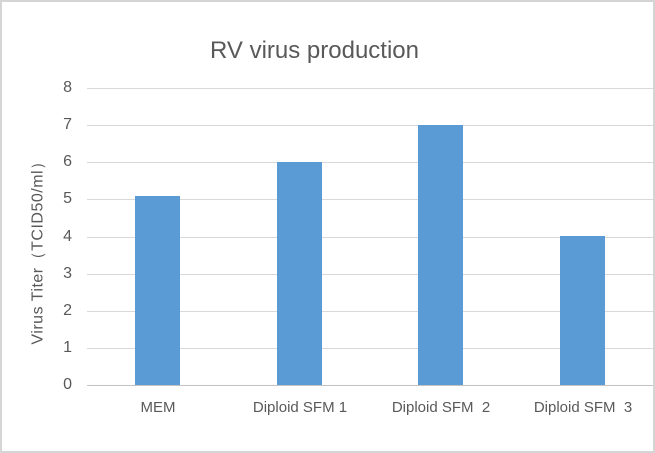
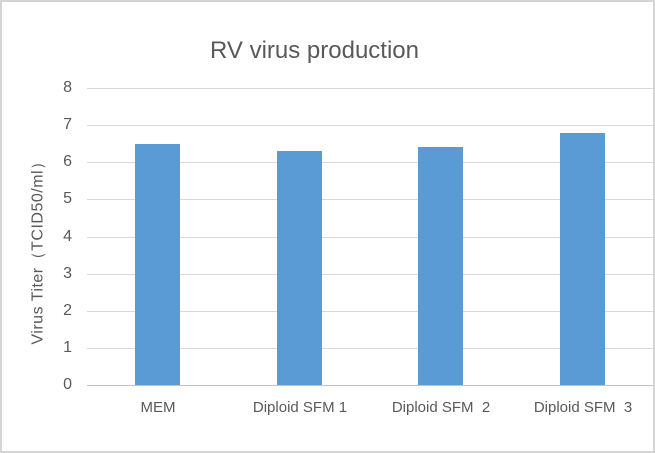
MEM: 5.1 -> 6.5
Diploid SFM 1: 6.0 -> 6.3
Diploid SFM 2: 7.0 -> 6.4
Diploid SFM 3: 4.0 -> 6.8
